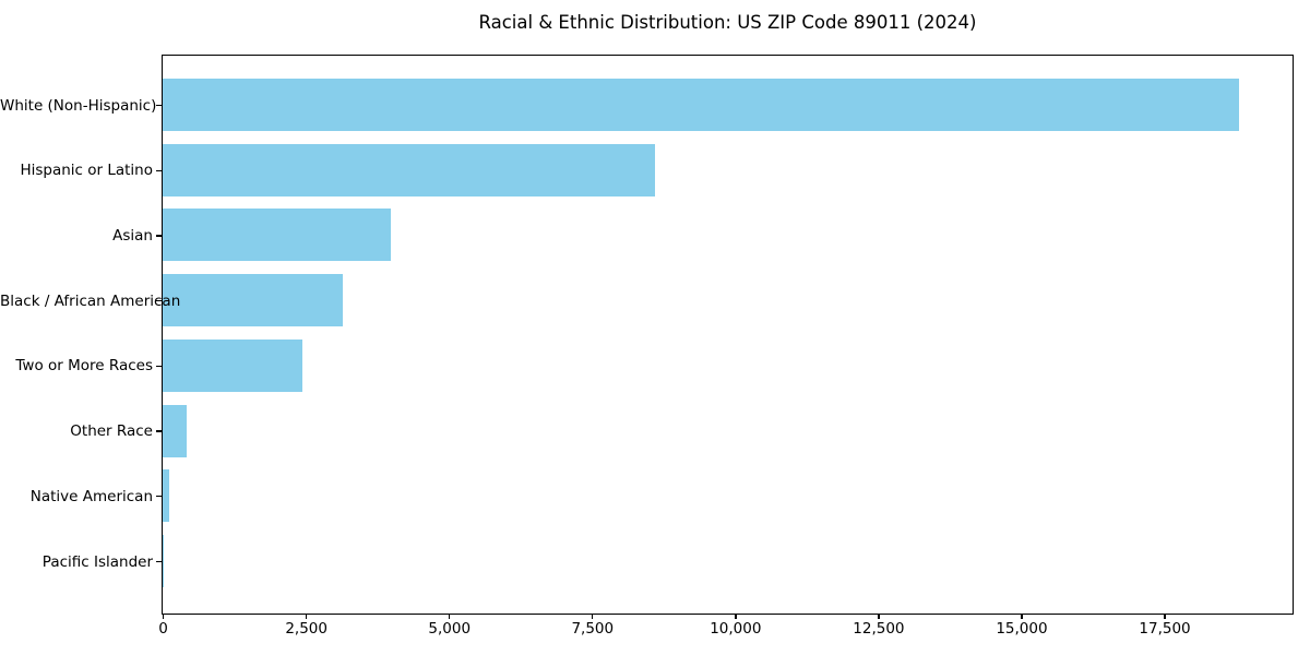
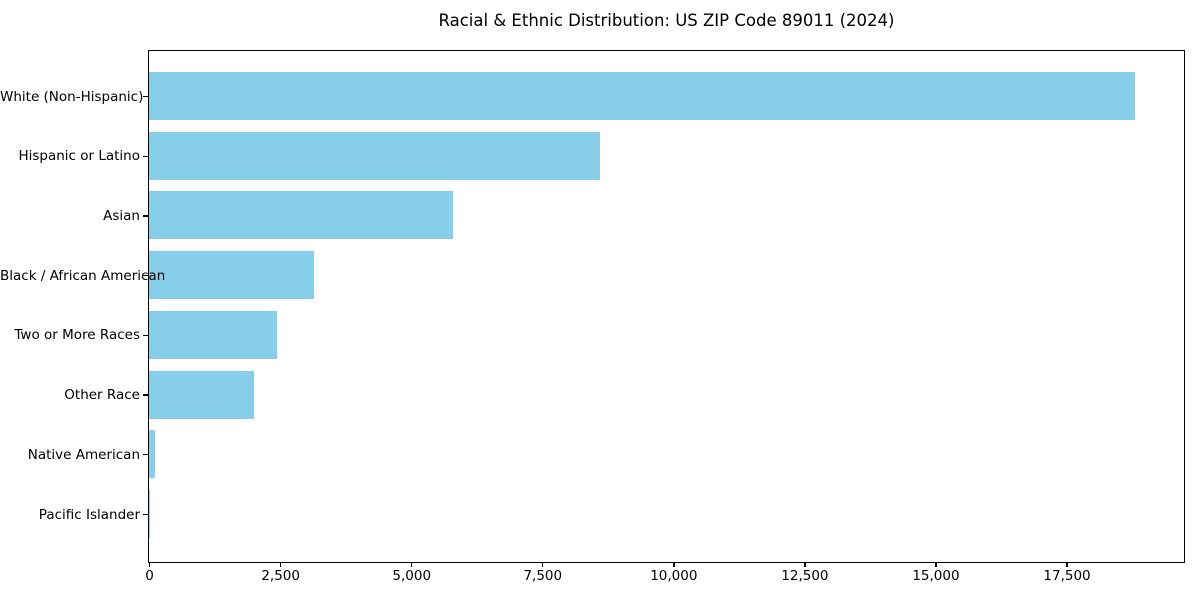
Asian: 4000 -> 5800
Other Race: 400 -> 2000
